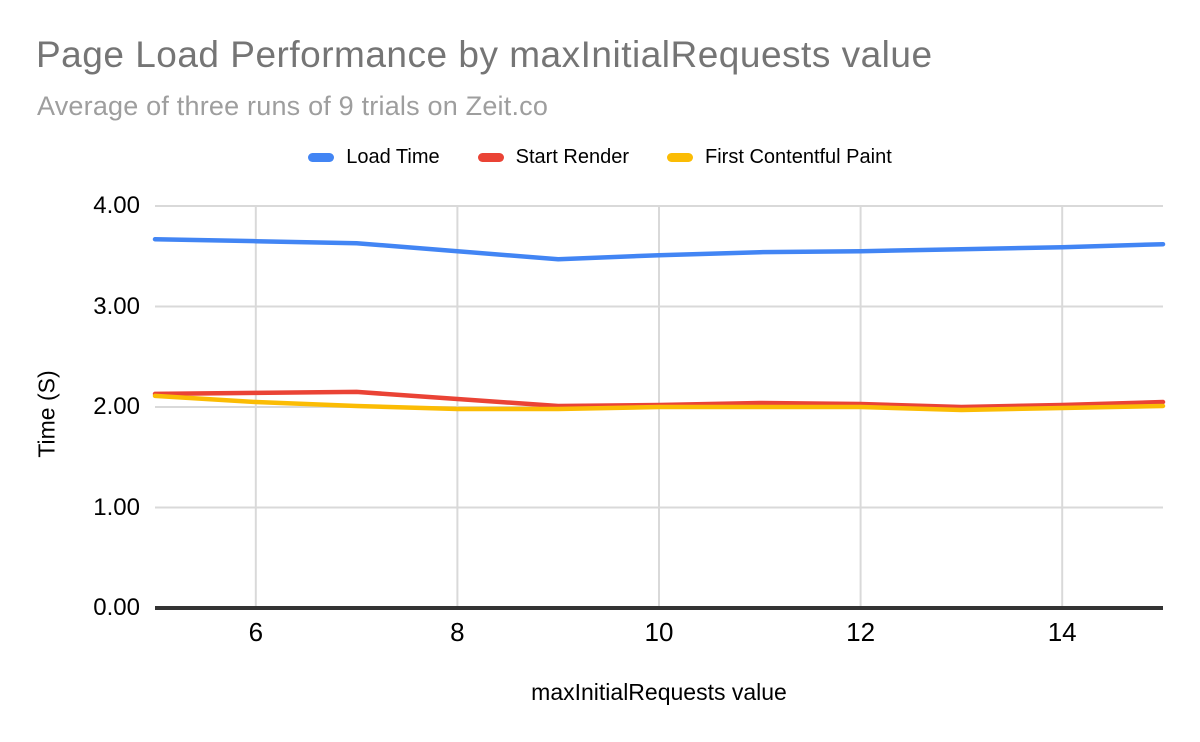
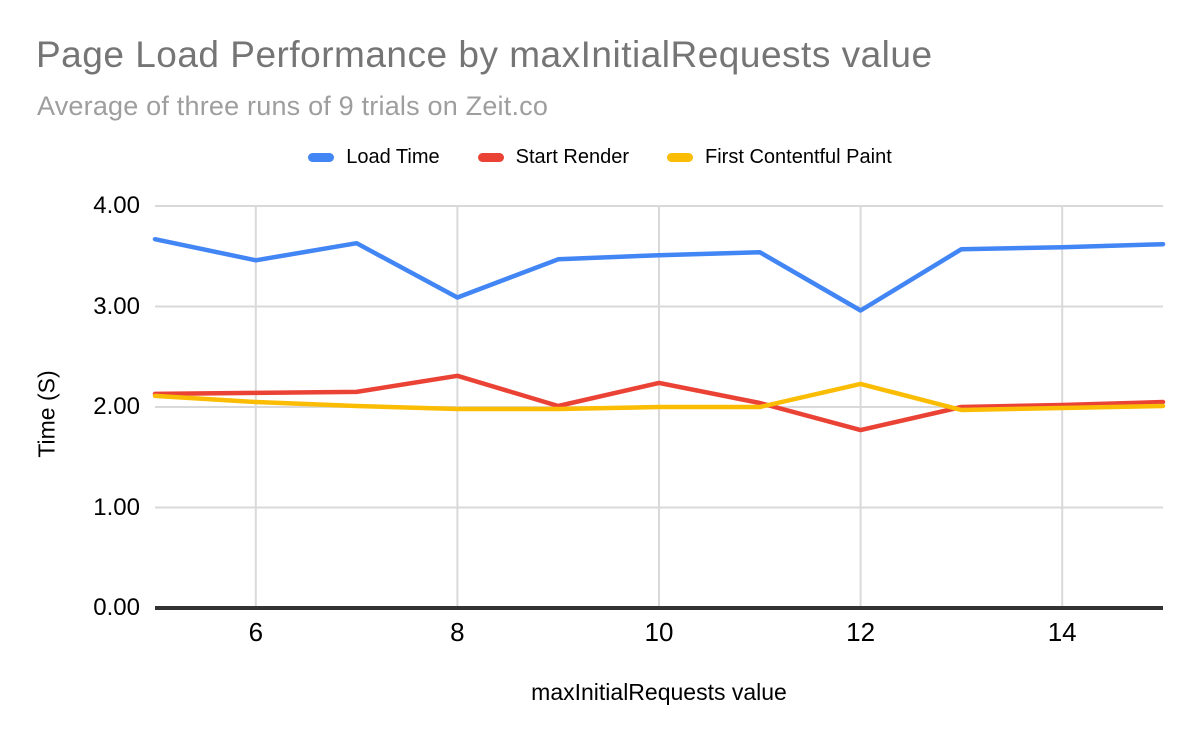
Load Time/6: 3.65 -> 3.46
Load Time/8: 3.55 -> 3.09
Start Render/8: 2.08 -> 2.31
Start Render/10: 2.02 -> 2.24
Load Time/12: 3.55 -> 2.96
Start Render/12: 2.03 -> 1.77
First Contentful Paint/12: 2.00 -> 2.23
